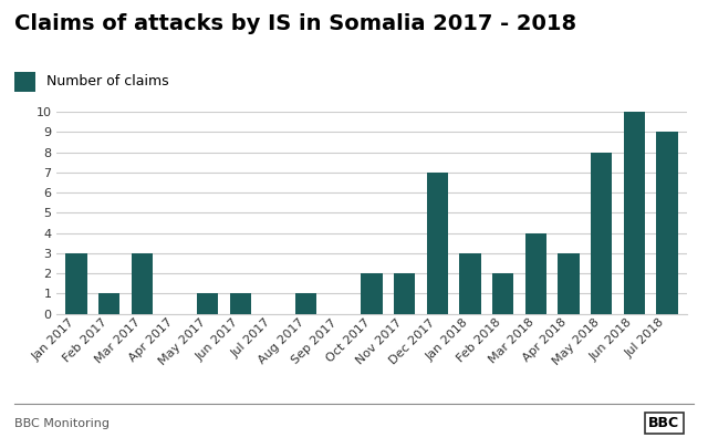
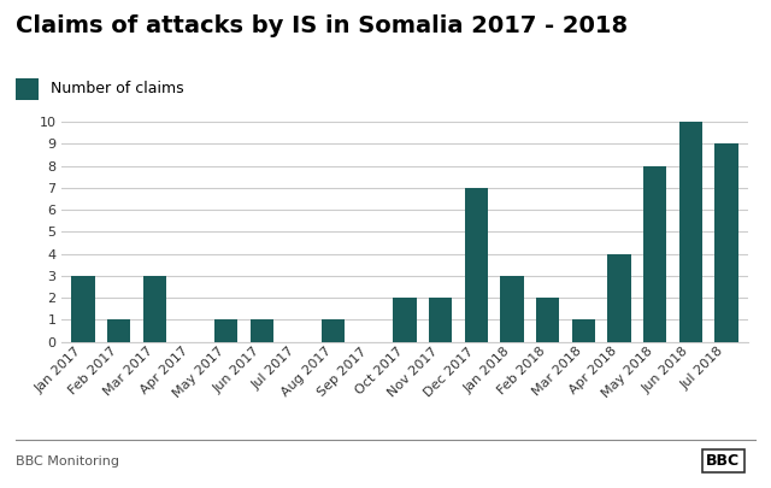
Mar 2018: 4 -> 1
Apr 2018: 3 -> 4
